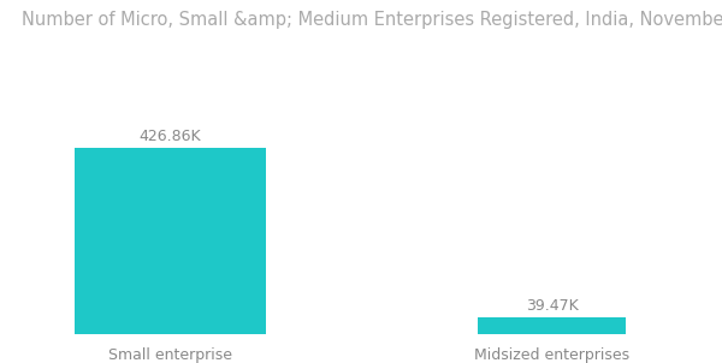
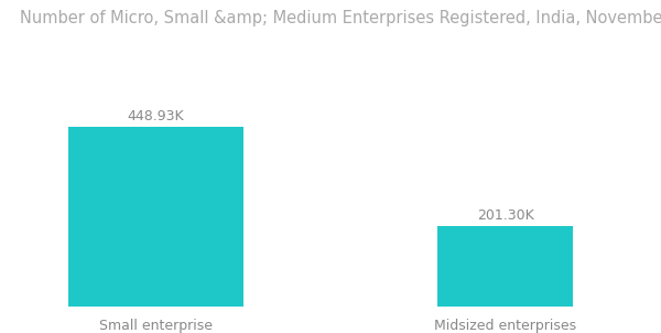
Small enterprise: 426.86K -> 448.93K
Midsized enterprises: 39.47K -> 201.30K
